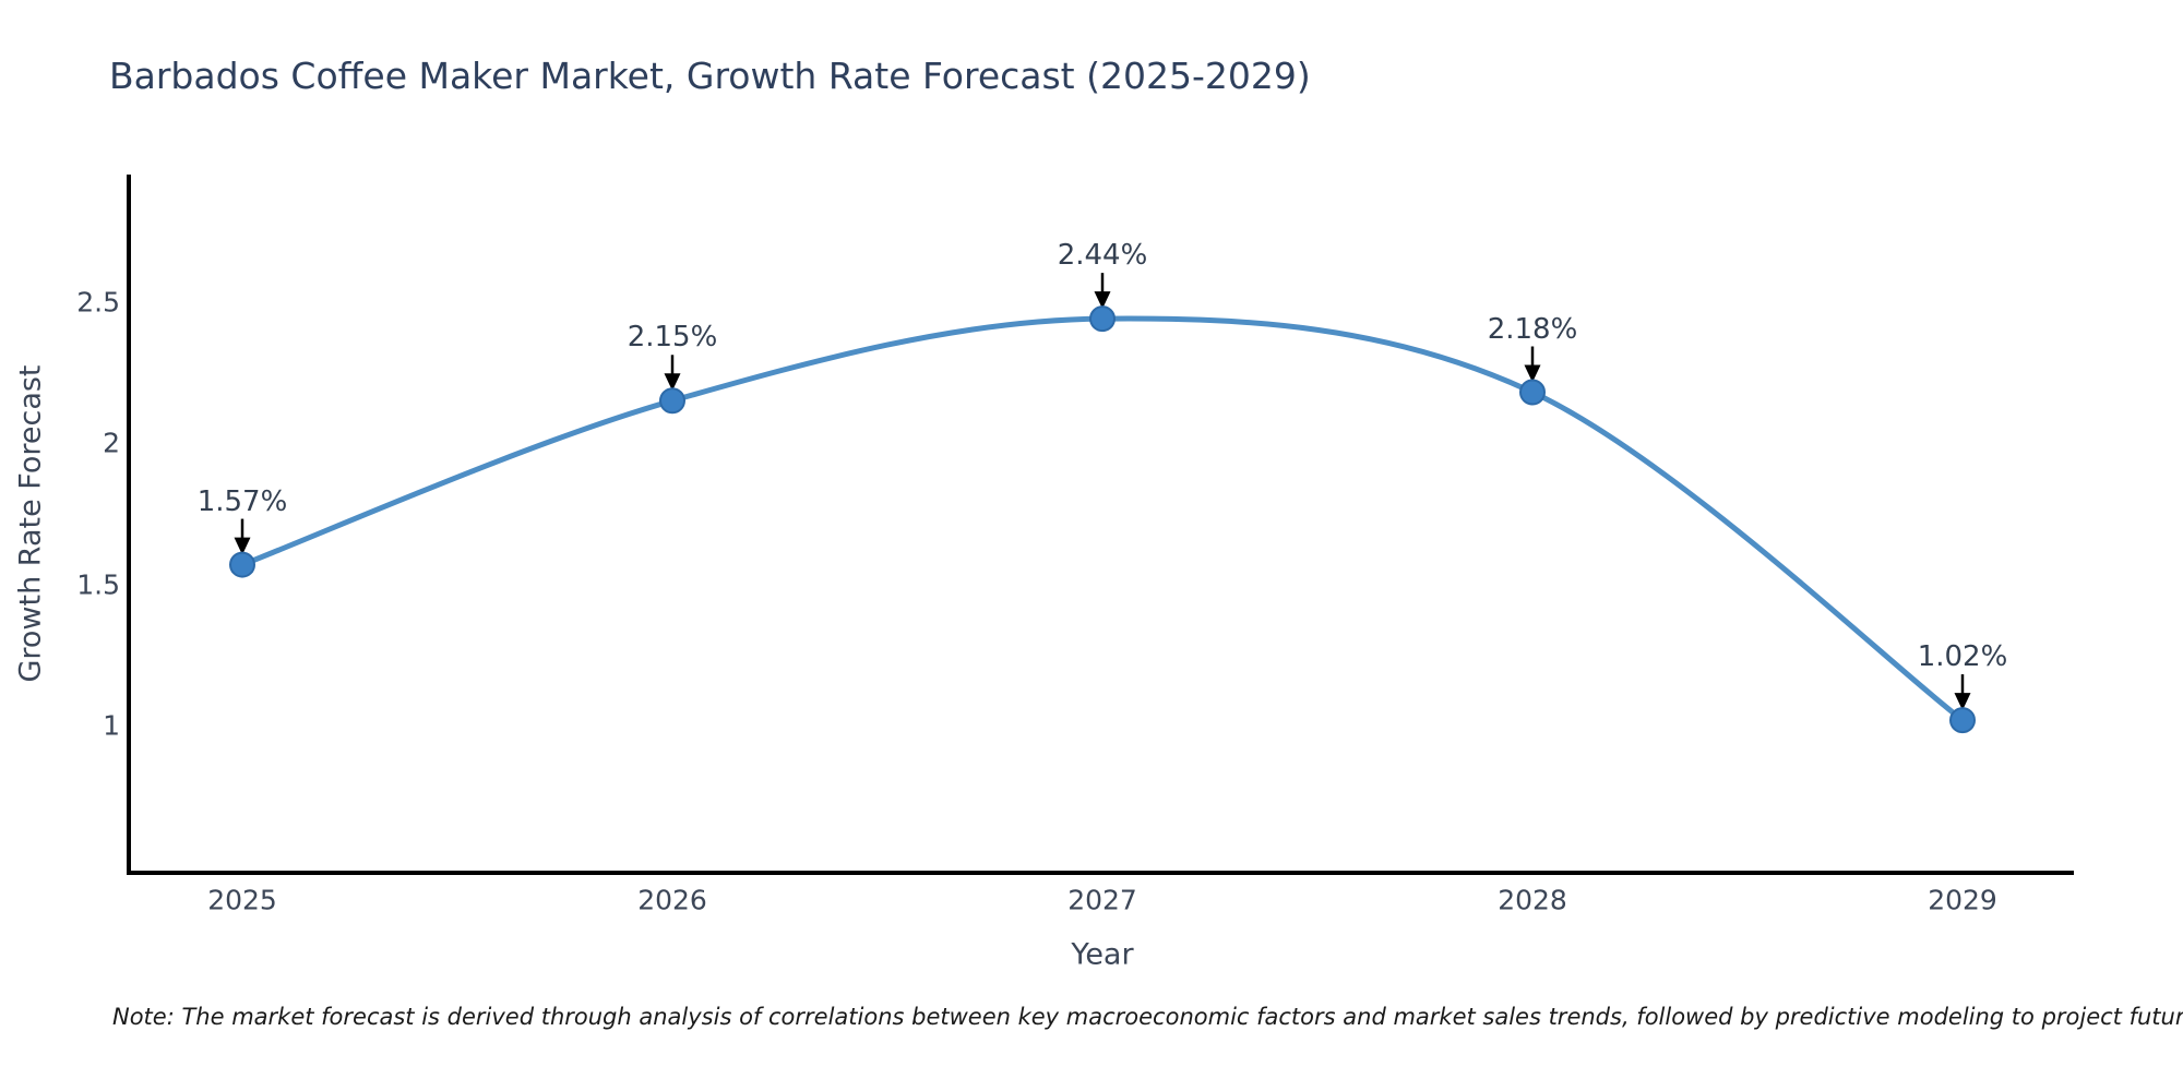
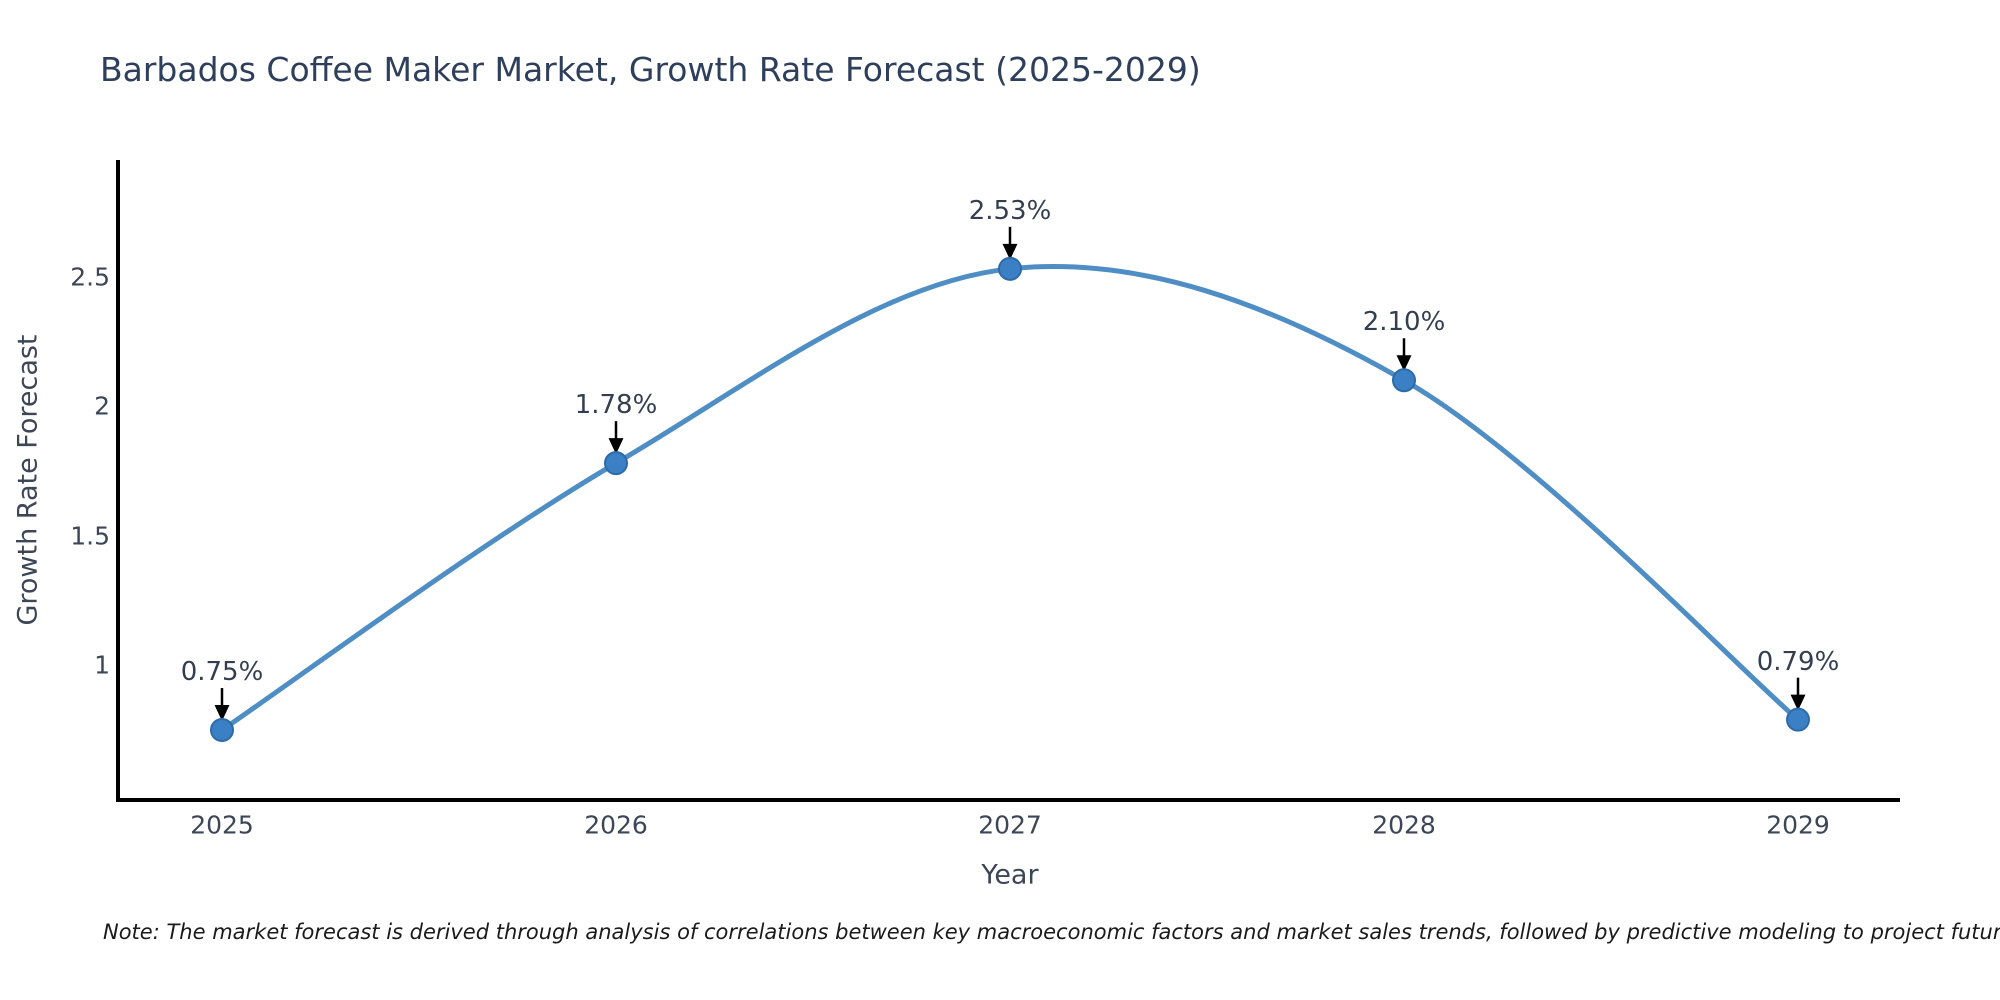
2025: 1.57% -> 0.75%
2026: 2.15% -> 1.78%
2027: 2.44% -> 2.53%
2028: 2.18% -> 2.10%
2029: 1.02% -> 0.79%
